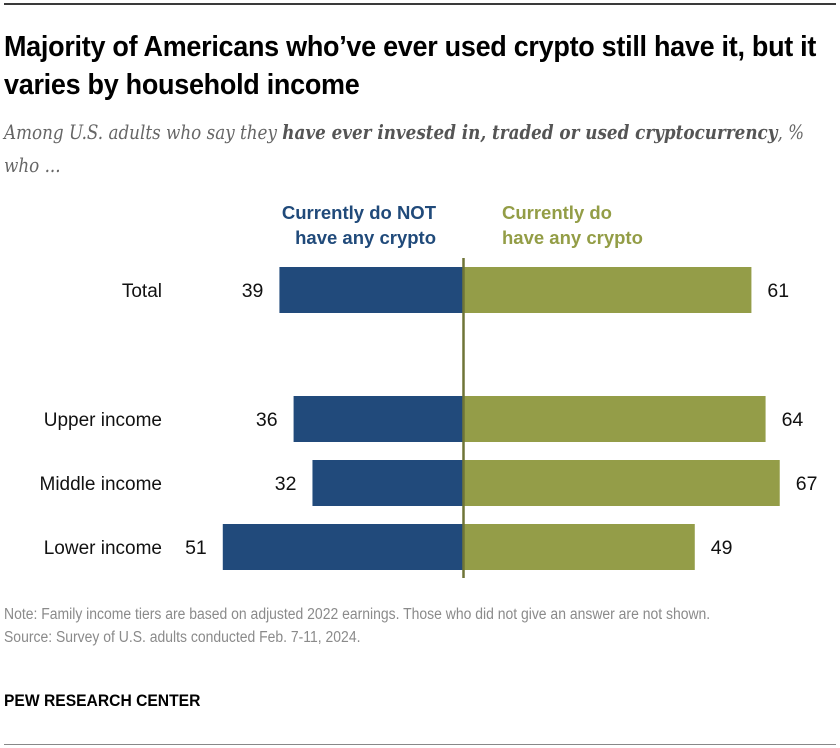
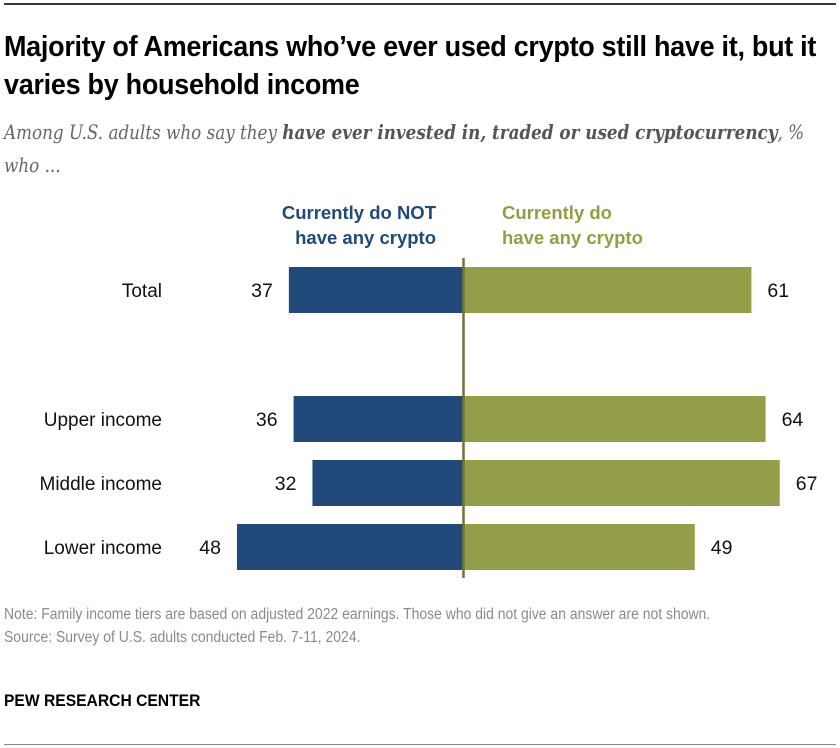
Currently do NOT have any crypto/Total: 39 -> 37
Currently do NOT have any crypto/Lower income: 51 -> 48
